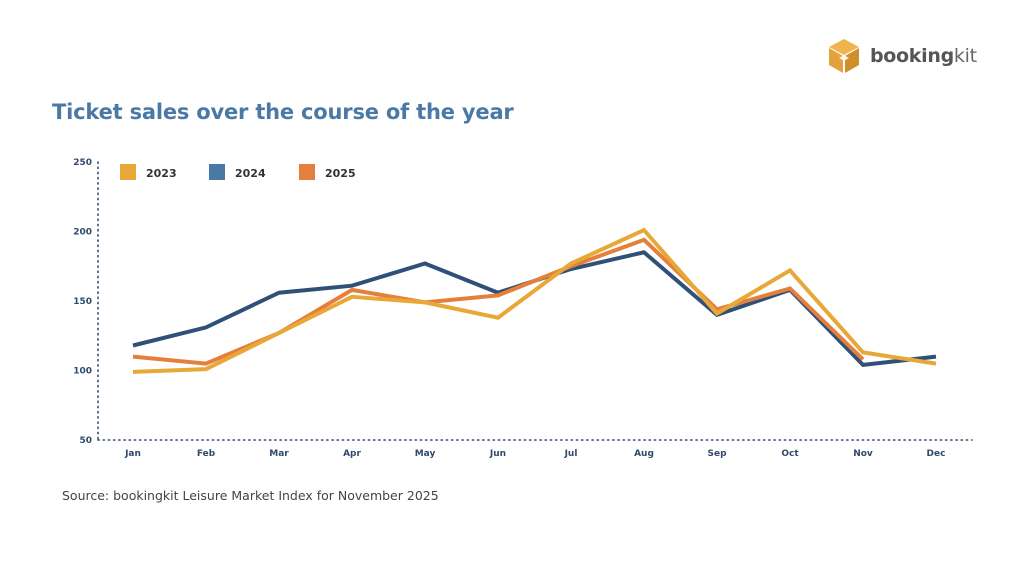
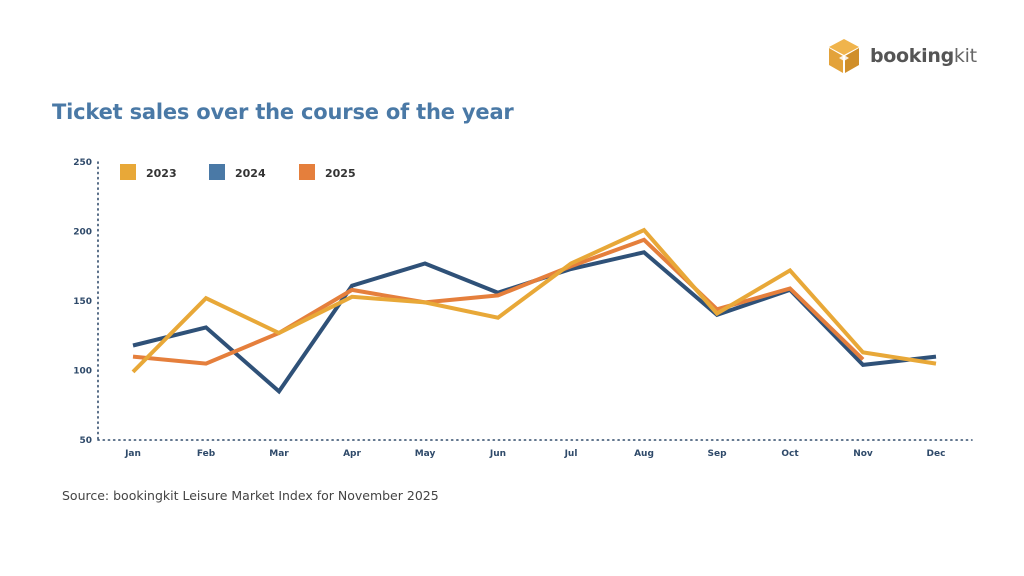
2023/Feb: 101 -> 152
2024/Mar: 156 -> 85
